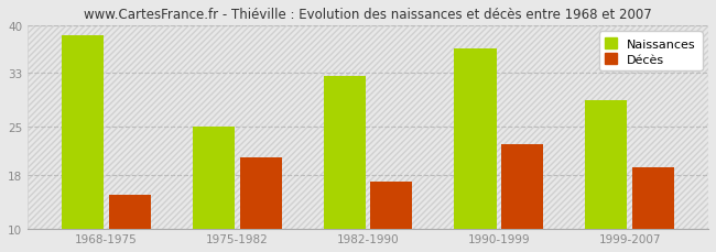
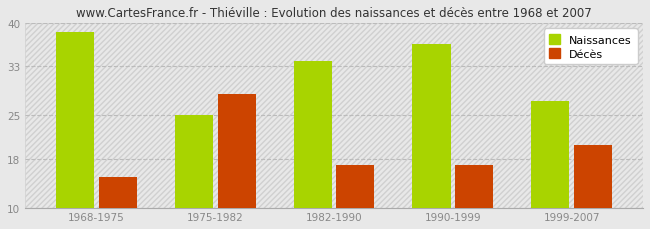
Décès/1975-1982: 20.5 -> 28.4
Naissances/1982-1990: 32.5 -> 33.8
Décès/1990-1999: 22.5 -> 17.0
Naissances/1999-2007: 29.0 -> 27.4
Décès/1999-2007: 19.0 -> 20.2
